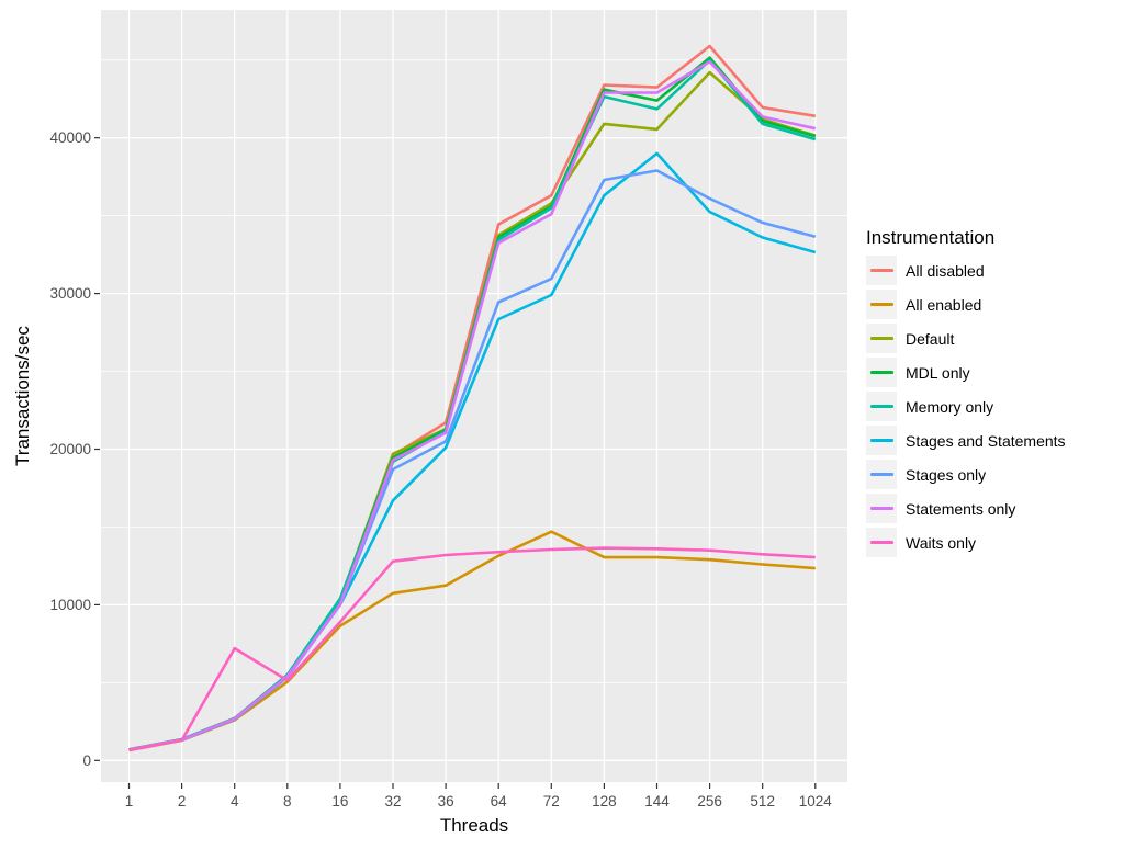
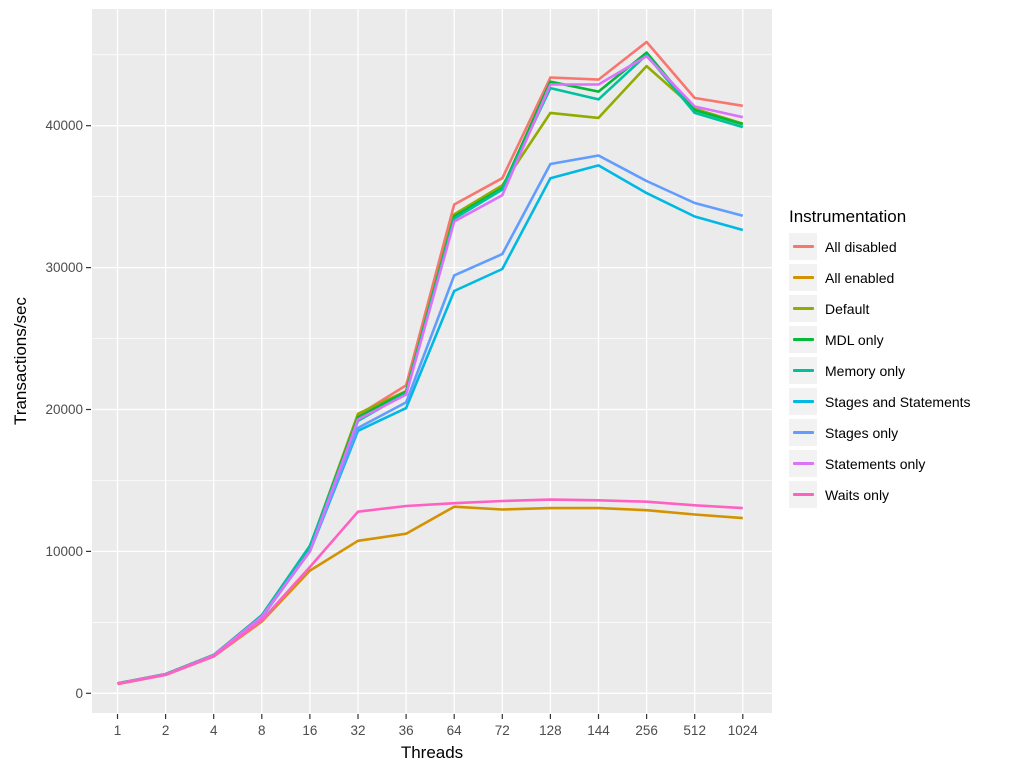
Waits only/4: 7200 -> 2600
Stages and Statements/32: 16700 -> 18500
All enabled/72: 14700 -> 13000
Stages and Statements/144: 39000 -> 37200
